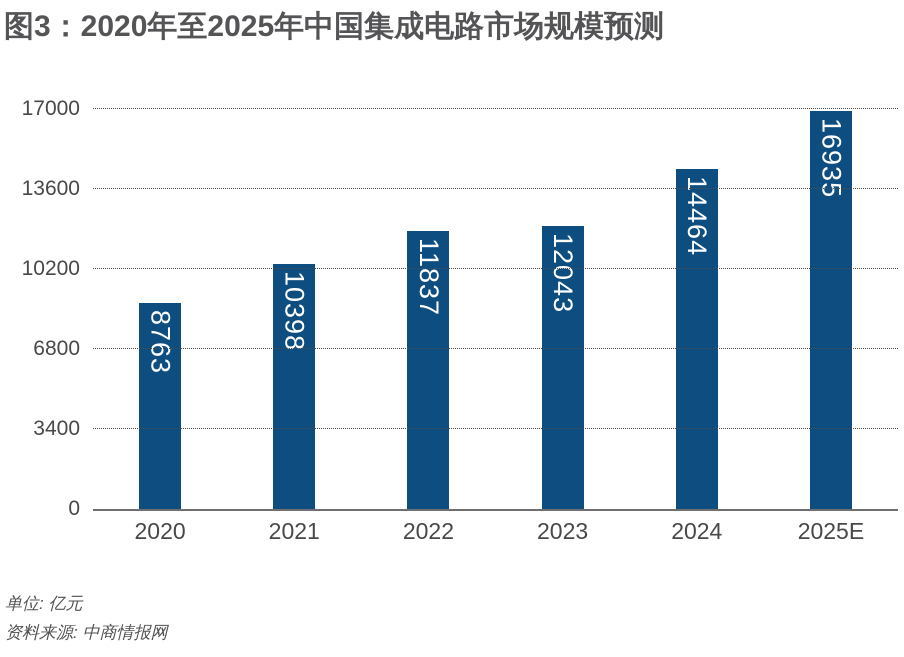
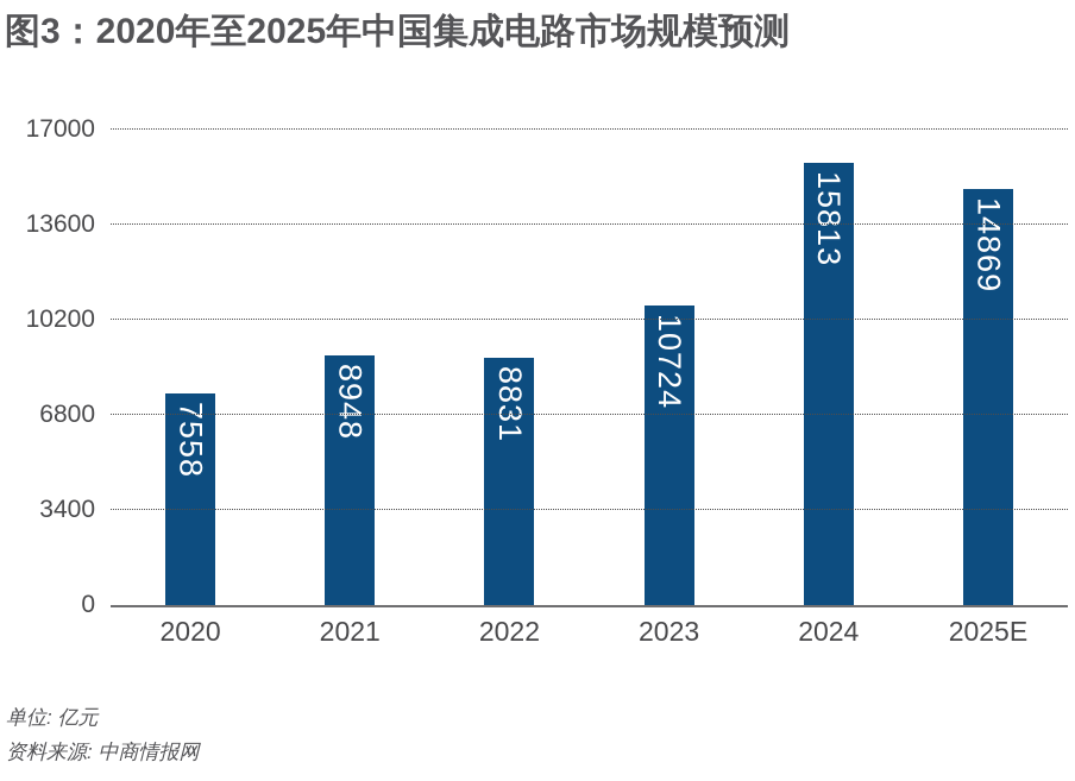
2020: 8763 -> 7558
2021: 10398 -> 8948
2022: 11837 -> 8831
2023: 12043 -> 10724
2024: 14464 -> 15813
2025E: 16935 -> 14869
